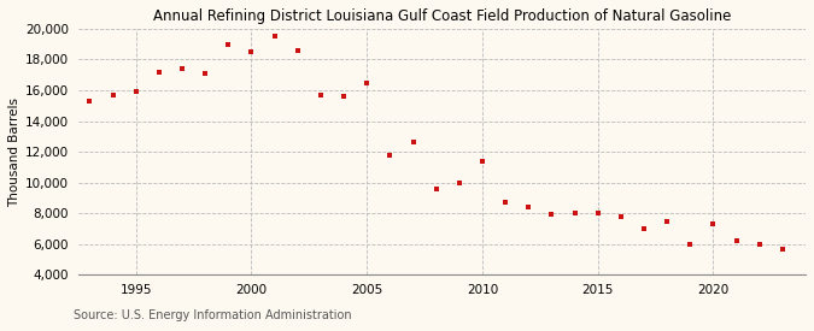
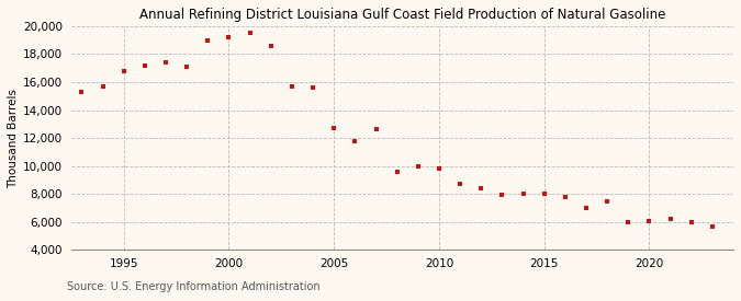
1995: 15,900 -> 16,800
2000: 18,500 -> 19,200
2005: 16,500 -> 12,700
2010: 11,400 -> 9,800
2020: 7,300 -> 6,100
